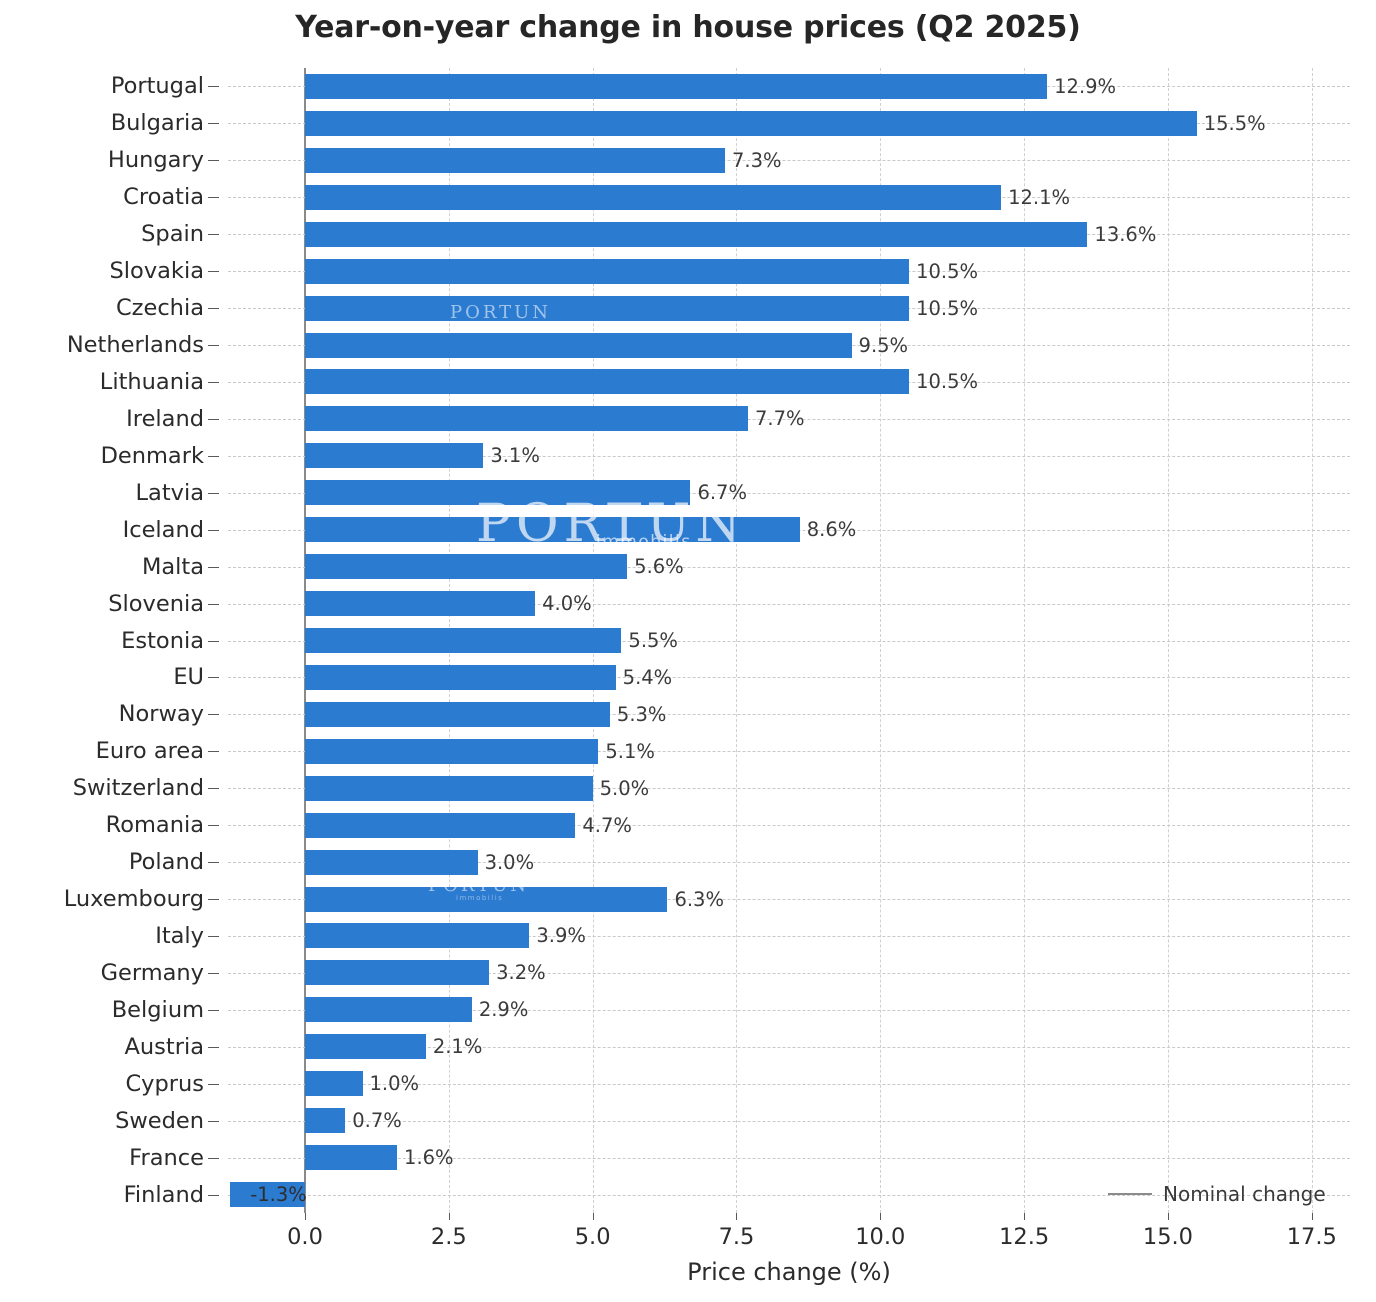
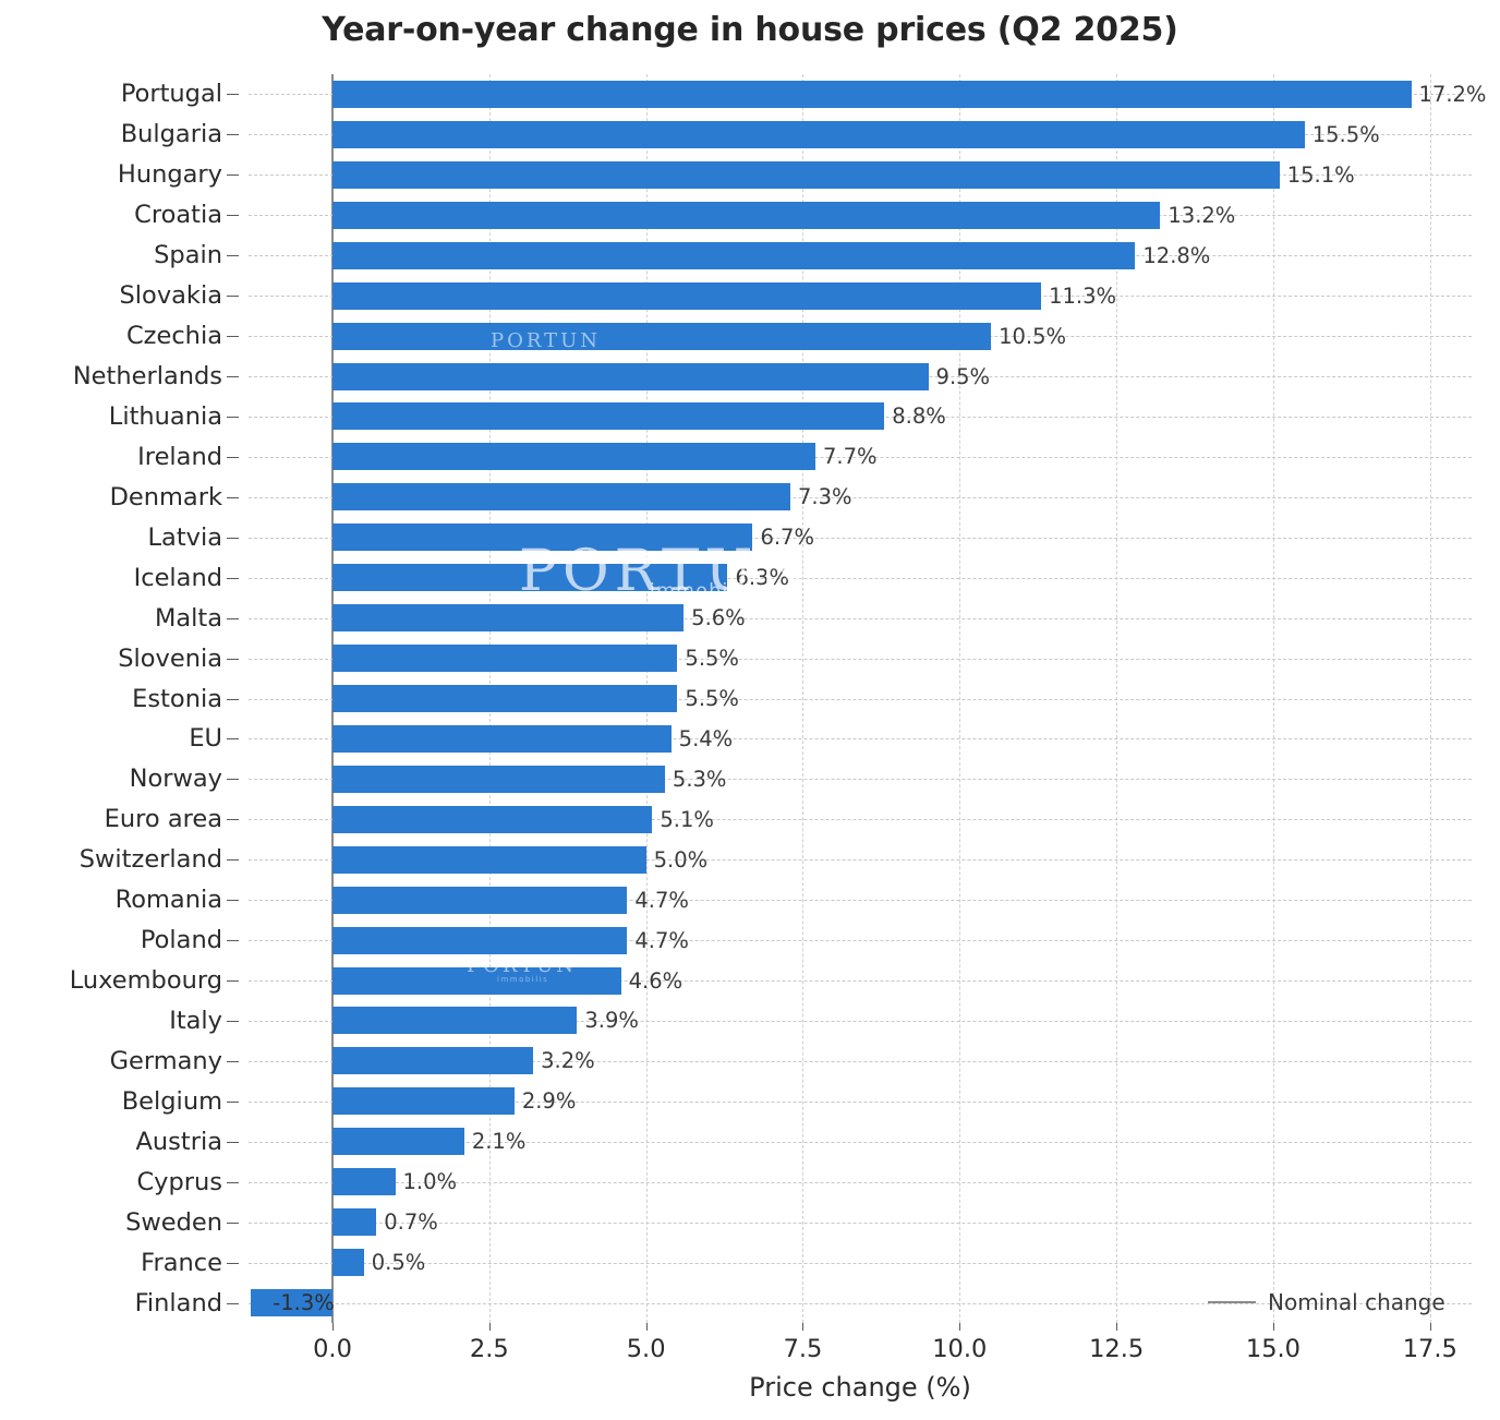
Portugal: 12.9% -> 17.2%
Hungary: 7.3% -> 15.1%
Croatia: 12.1% -> 13.2%
Spain: 13.6% -> 12.8%
Slovakia: 10.5% -> 11.3%
Lithuania: 10.5% -> 8.8%
Denmark: 3.1% -> 7.3%
Iceland: 8.6% -> 6.3%
Slovenia: 4.0% -> 5.5%
Poland: 3.0% -> 4.7%
Luxembourg: 6.3% -> 4.6%
France: 1.6% -> 0.5%
